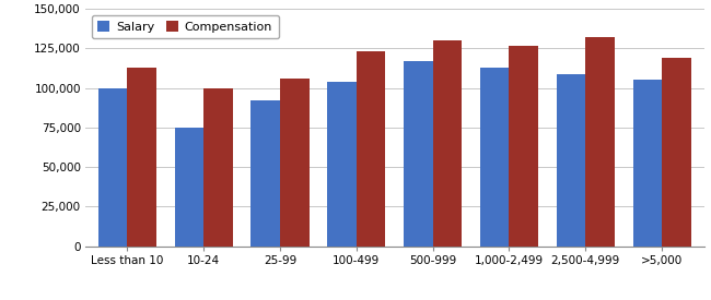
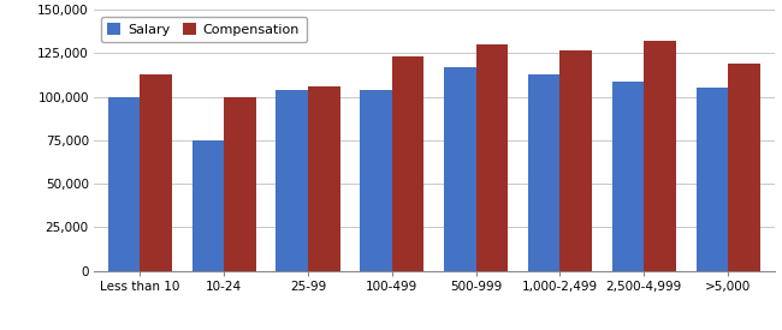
Salary/25-99: 92,000 -> 104,000
